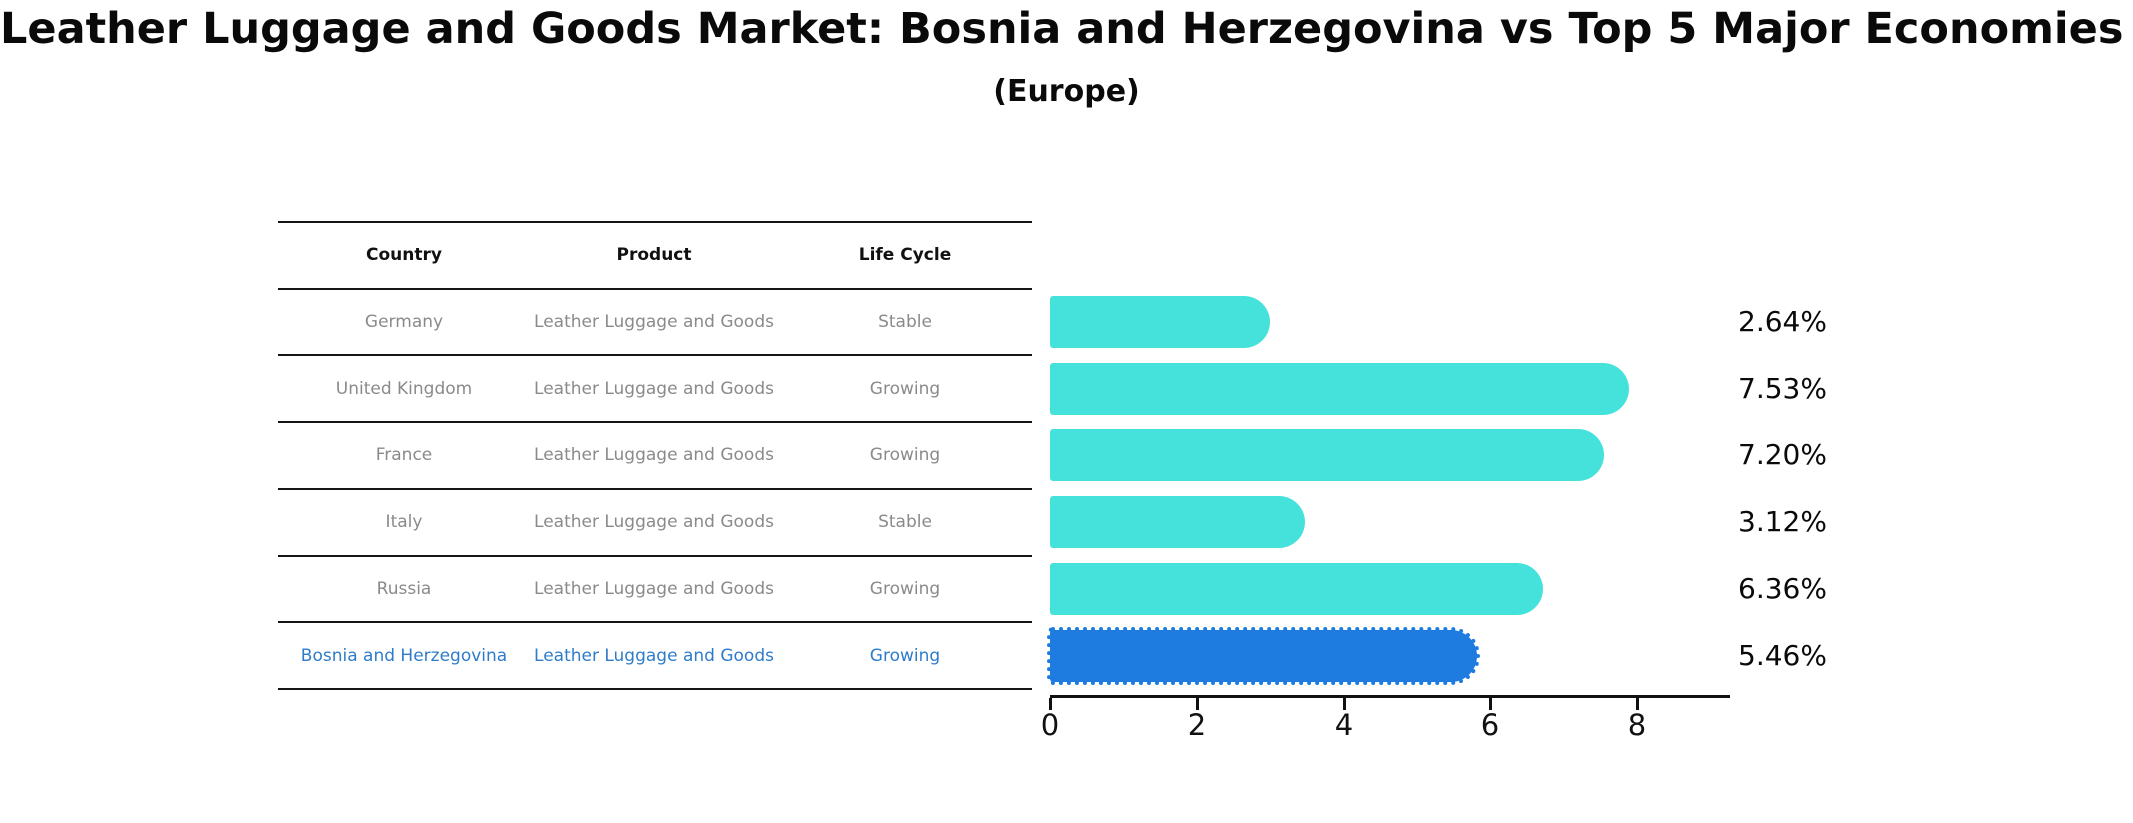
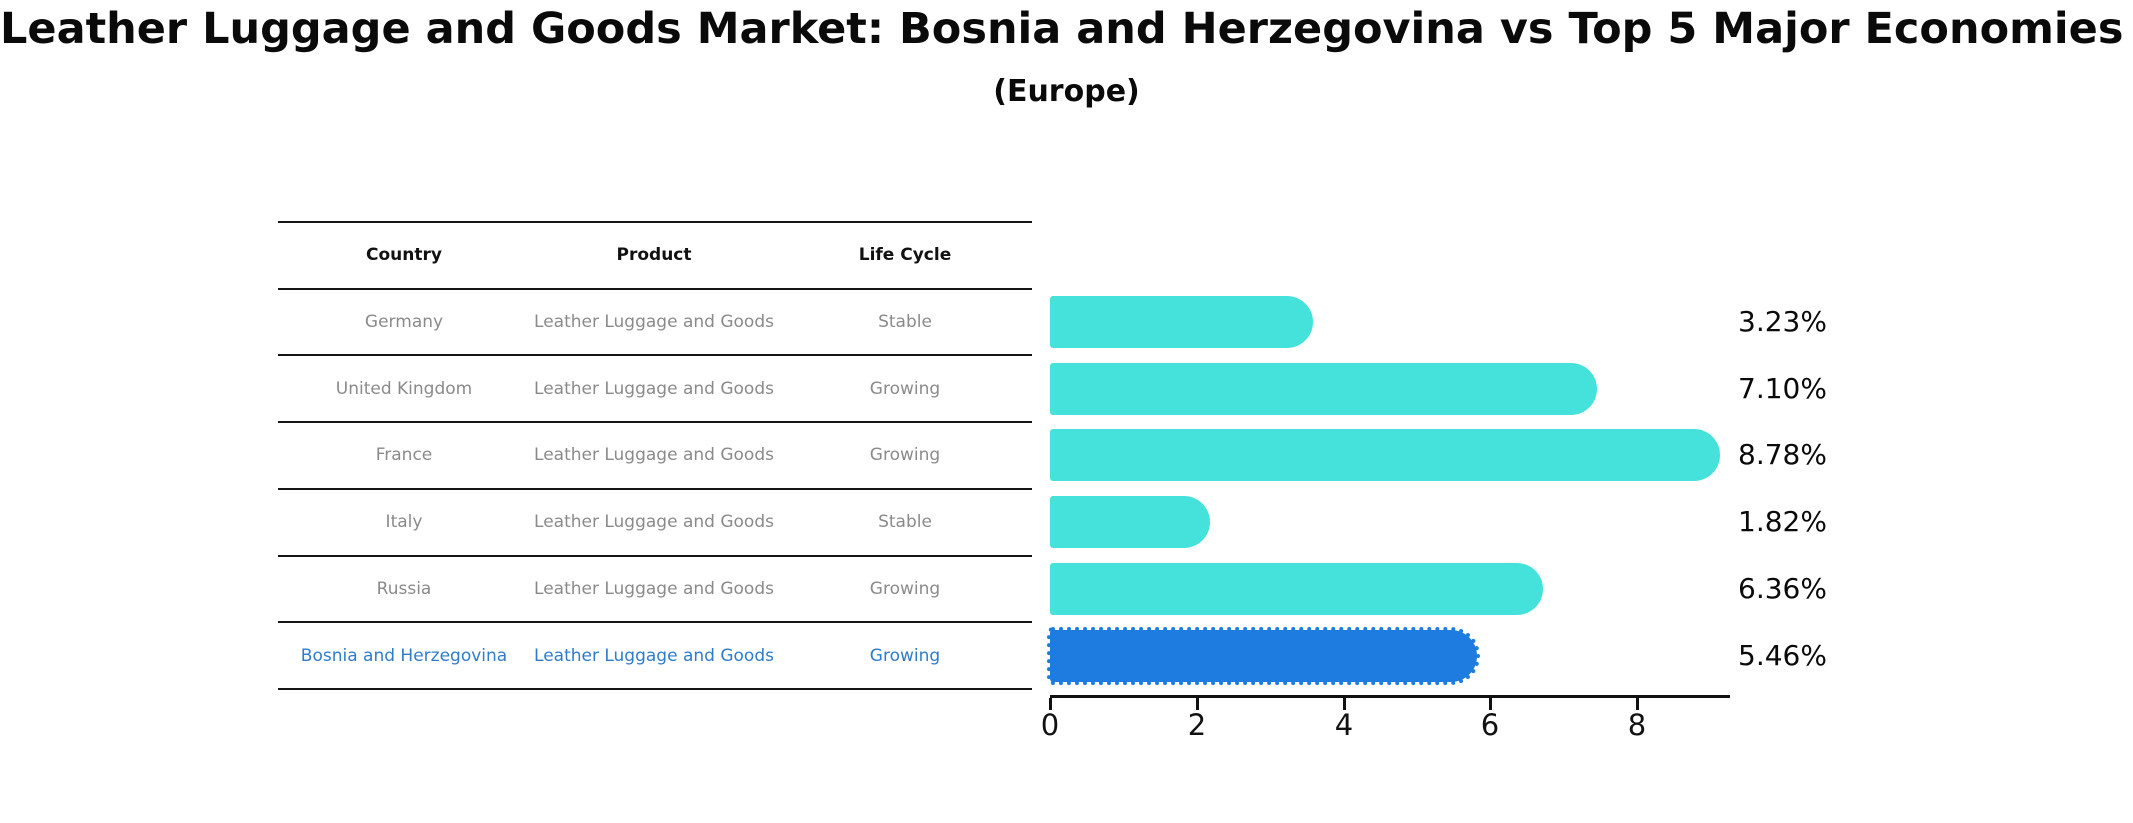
Germany: 2.64% -> 3.23%
United Kingdom: 7.53% -> 7.10%
France: 7.20% -> 8.78%
Italy: 3.12% -> 1.82%
